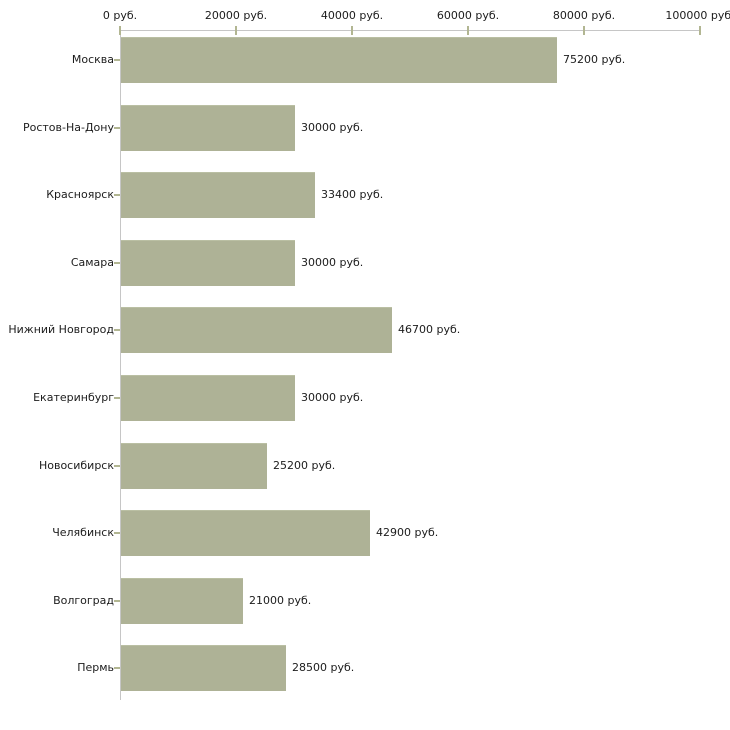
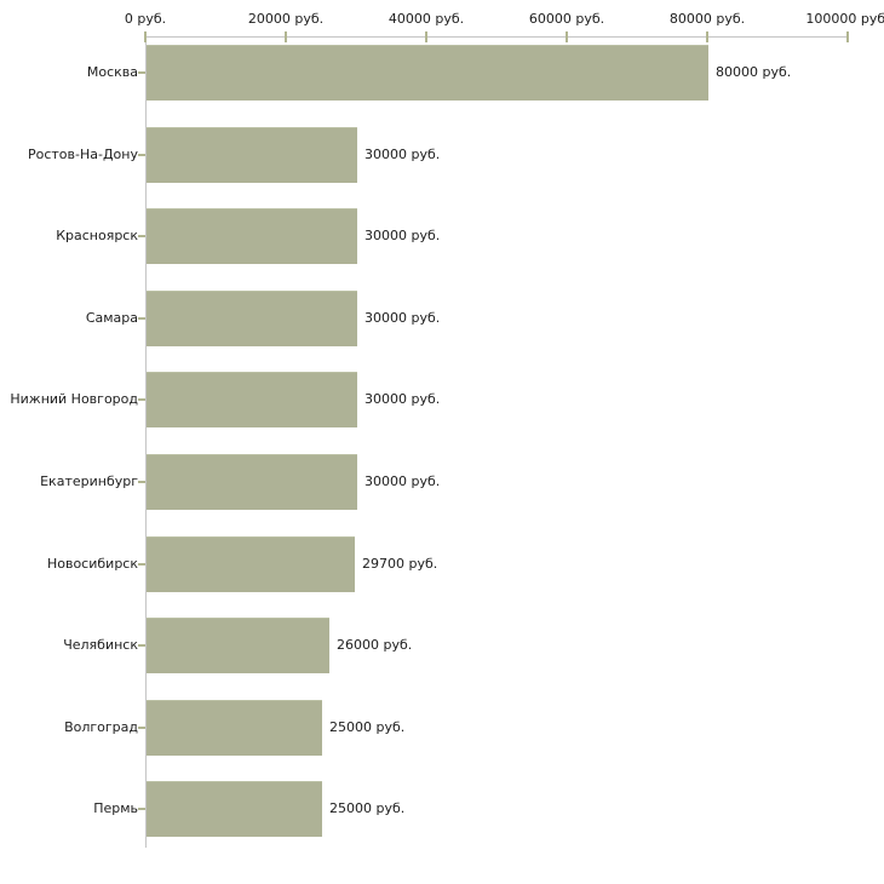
Москва: 75200 -> 80000
Красноярск: 33400 -> 30000
Нижний Новгород: 46700 -> 30000
Новосибирск: 25200 -> 29700
Челябинск: 42900 -> 26000
Волгоград: 21000 -> 25000
Пермь: 28500 -> 25000
